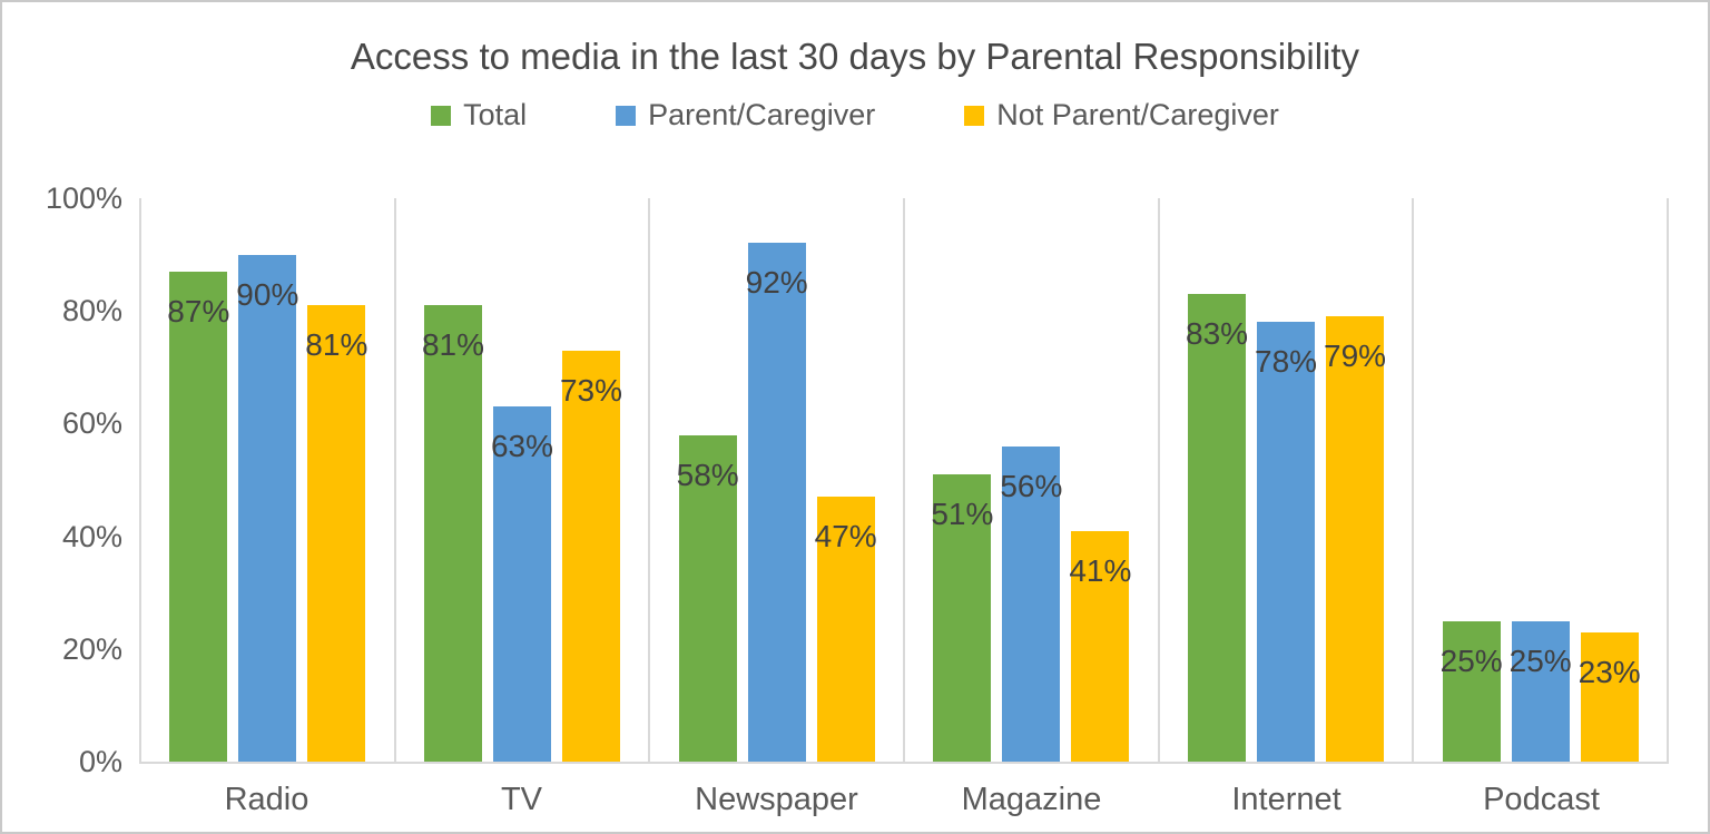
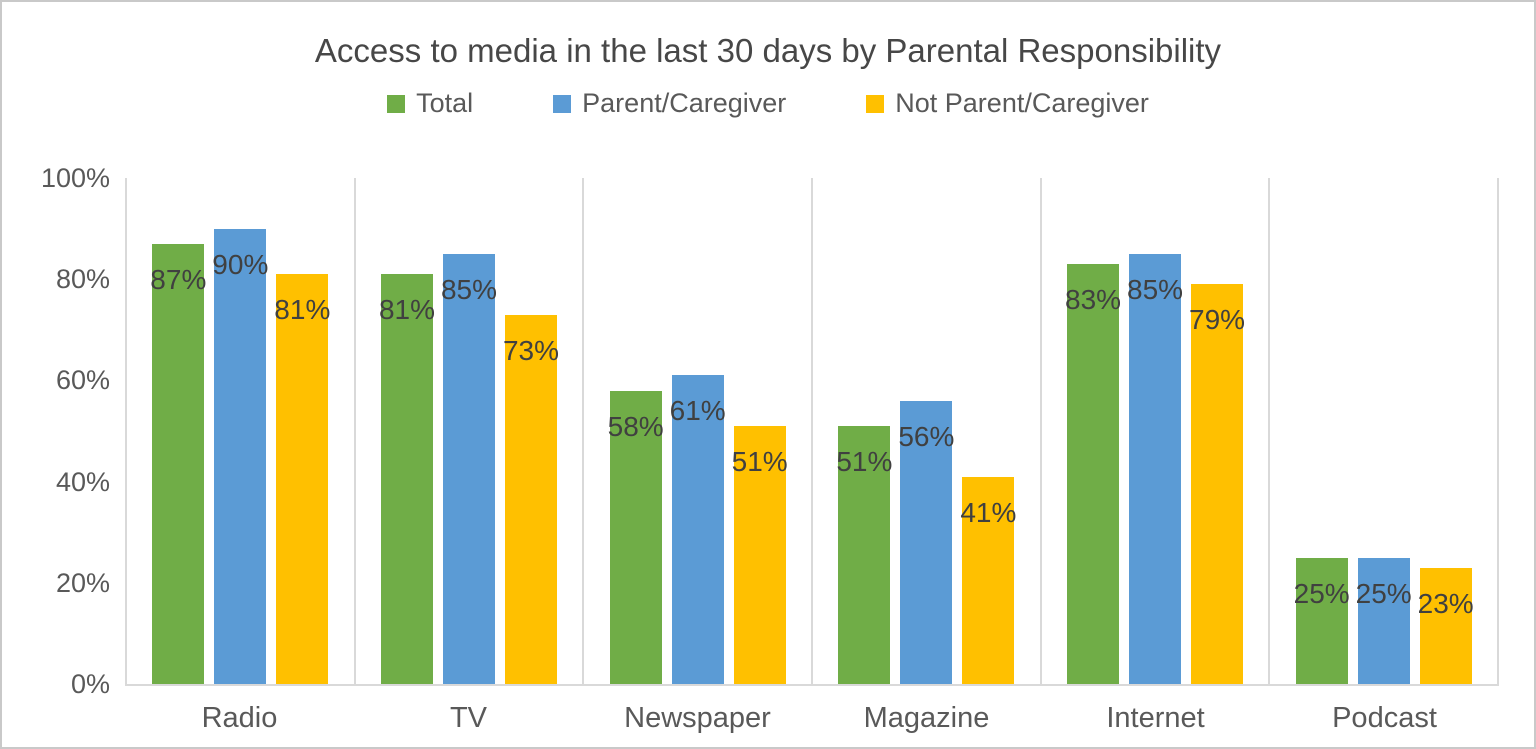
Parent/Caregiver/TV: 63% -> 85%
Parent/Caregiver/Newspaper: 92% -> 61%
Not Parent/Caregiver/Newspaper: 47% -> 51%
Parent/Caregiver/Internet: 78% -> 85%
